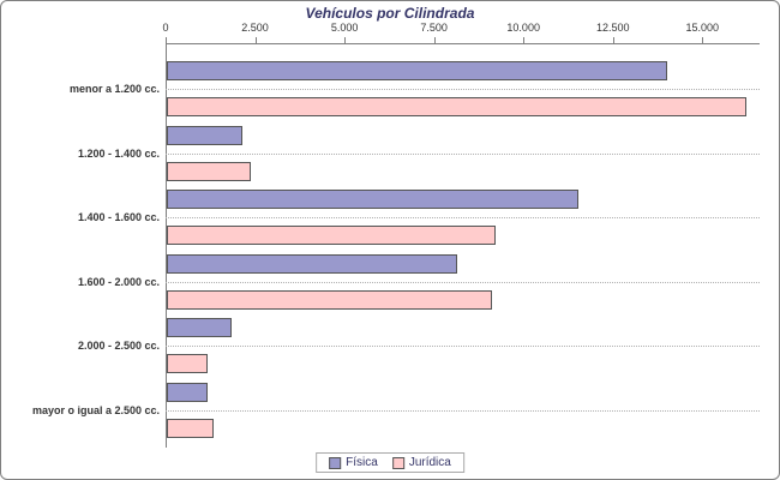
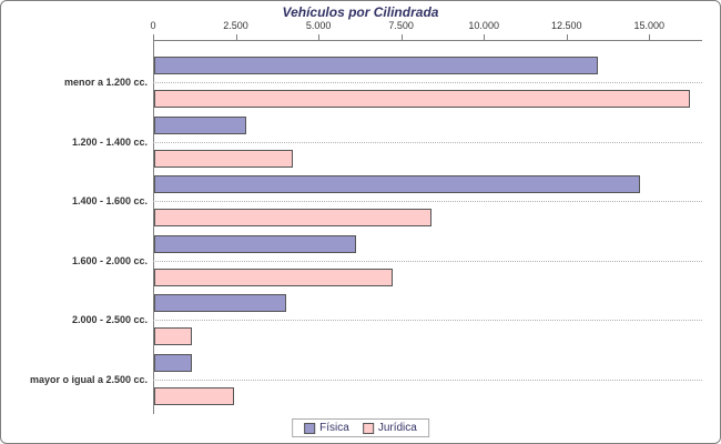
Física/menor a 1.200 cc.: 14000 -> 13400
Física/1.200 - 1.400 cc.: 2100 -> 2800
Jurídica/1.200 - 1.400 cc.: 2400 -> 4200
Física/1.400 - 1.600 cc.: 11500 -> 14700
Jurídica/1.400 - 1.600 cc.: 9200 -> 8400
Física/1.600 - 2.000 cc.: 8100 -> 6100
Jurídica/1.600 - 2.000 cc.: 9100 -> 7200
Física/2.000 - 2.500 cc.: 1800 -> 4000
Jurídica/mayor o igual a 2.500 cc.: 1300 -> 2400
